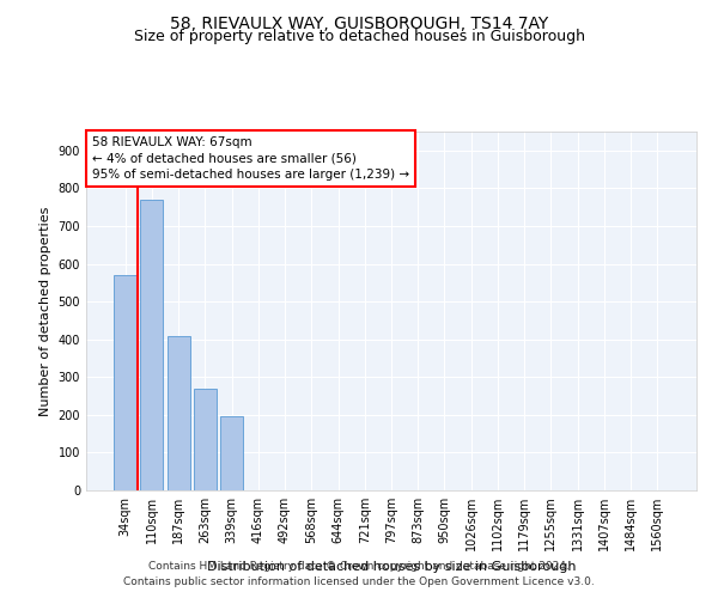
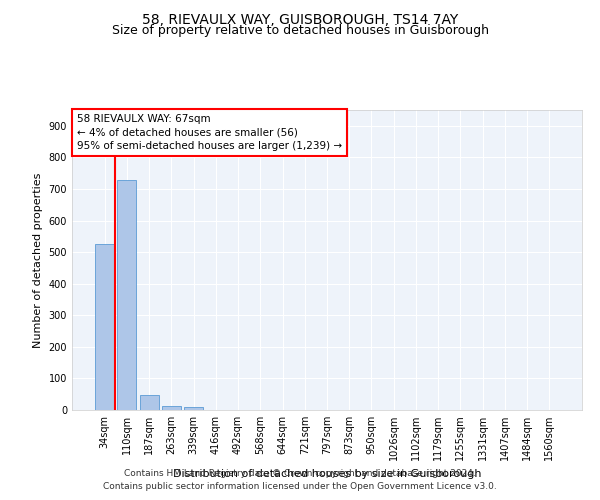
34sqm: 570 -> 525
110sqm: 770 -> 727
187sqm: 410 -> 47
263sqm: 270 -> 12
339sqm: 195 -> 10
